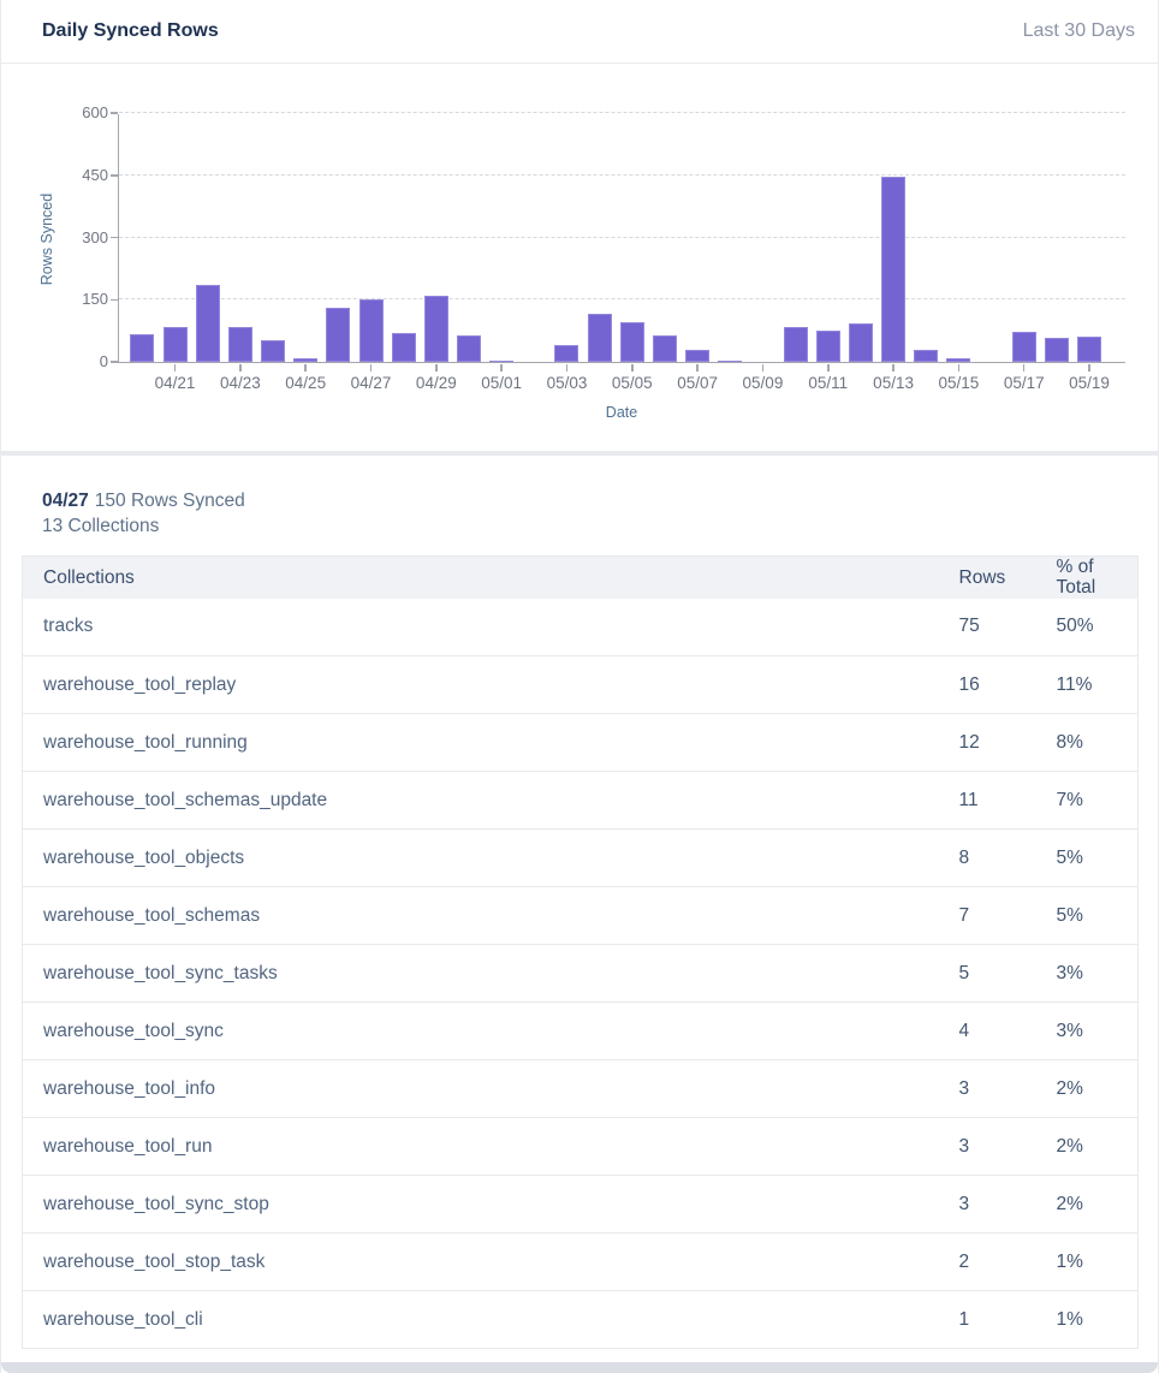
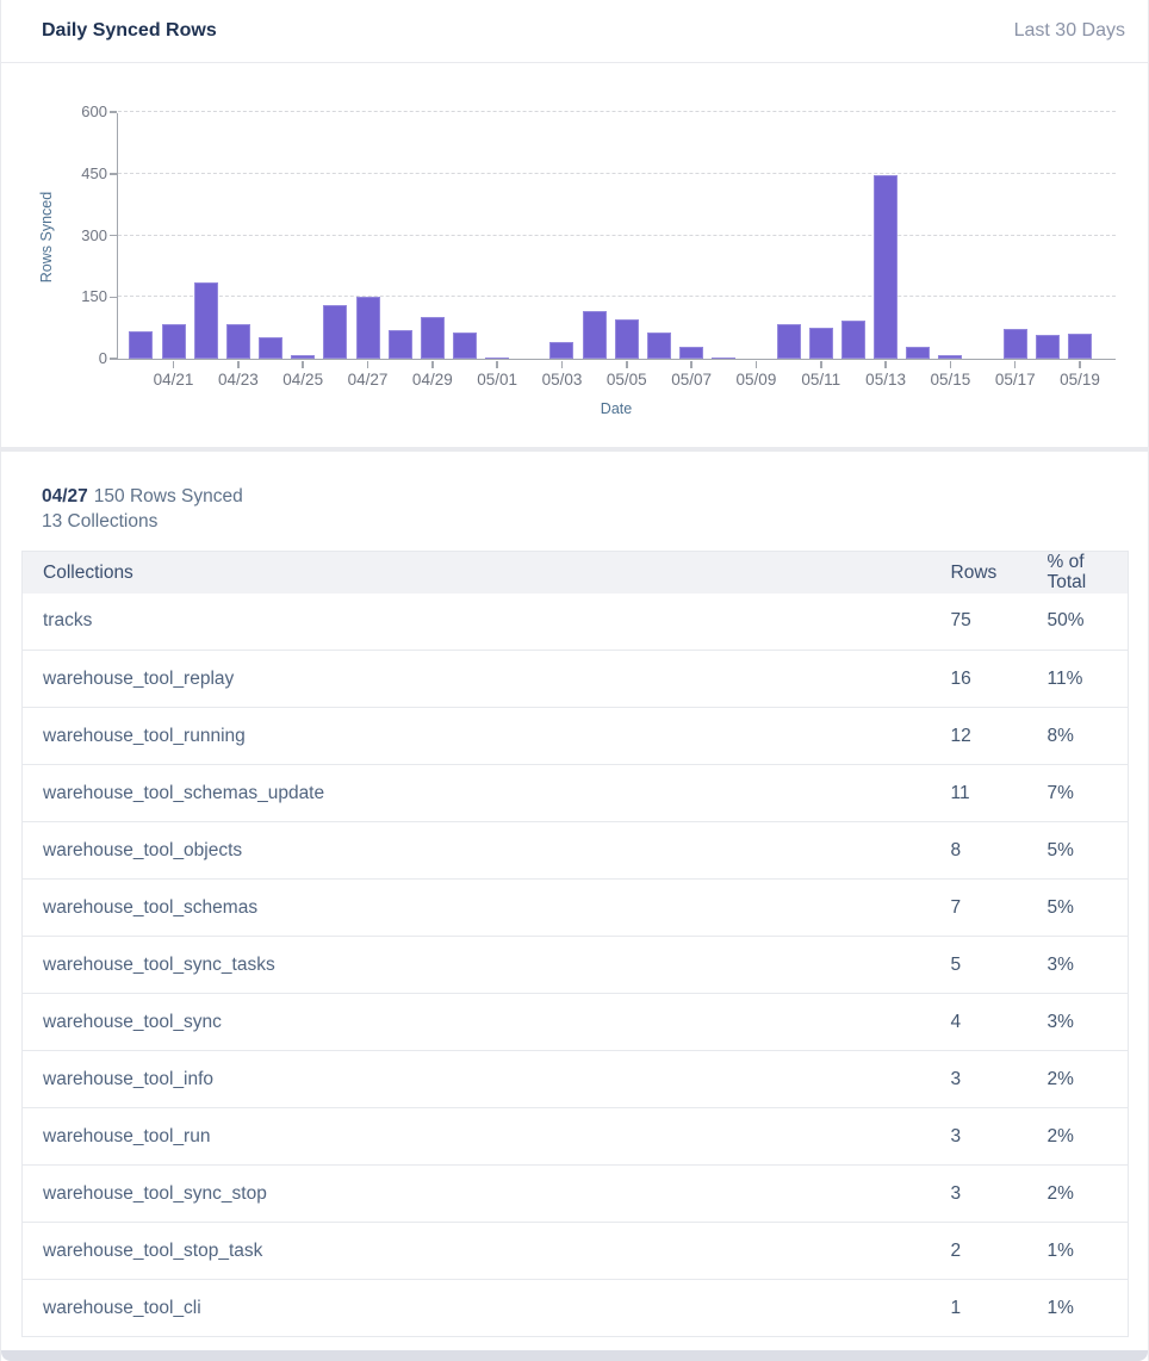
04/29: 160 -> 100
